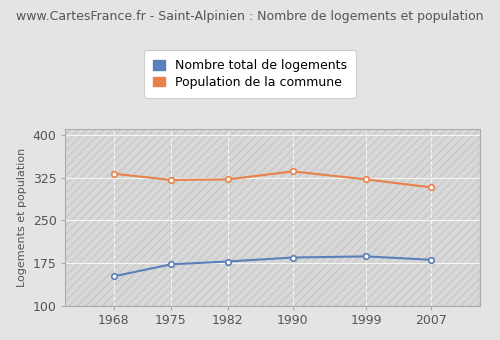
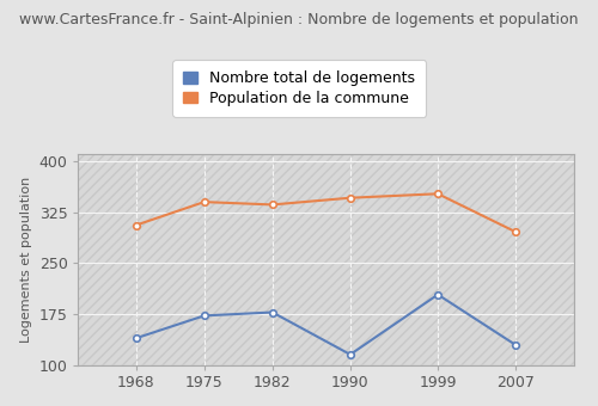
Nombre total de logements/1968: 152 -> 140
Population de la commune/1968: 332 -> 306
Population de la commune/1975: 321 -> 340
Population de la commune/1982: 322 -> 336
Nombre total de logements/1990: 185 -> 116
Population de la commune/1990: 336 -> 346
Nombre total de logements/1999: 187 -> 204
Population de la commune/1999: 322 -> 352
Nombre total de logements/2007: 181 -> 130
Population de la commune/2007: 308 -> 296
